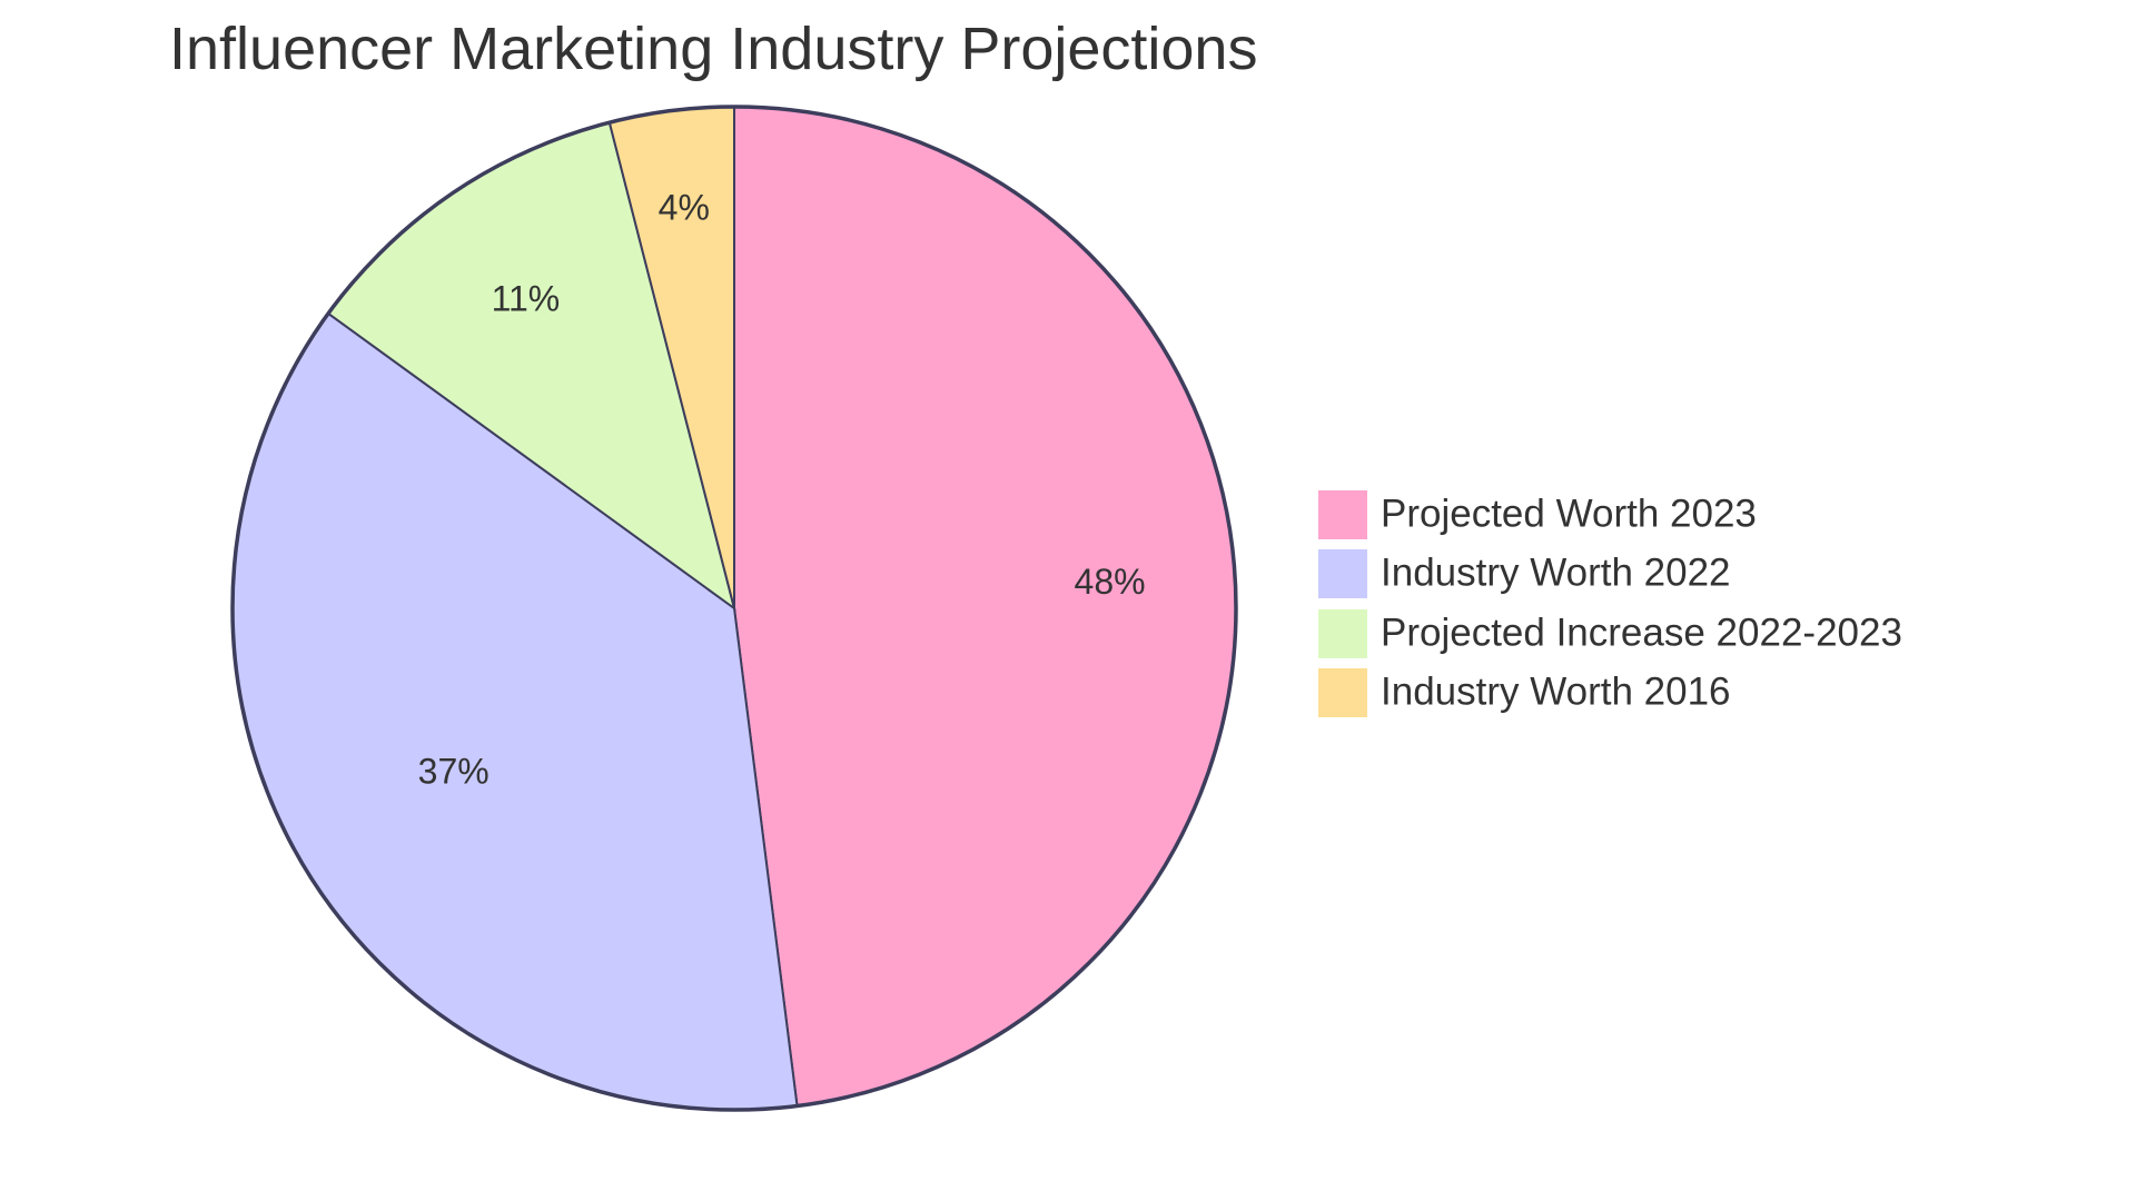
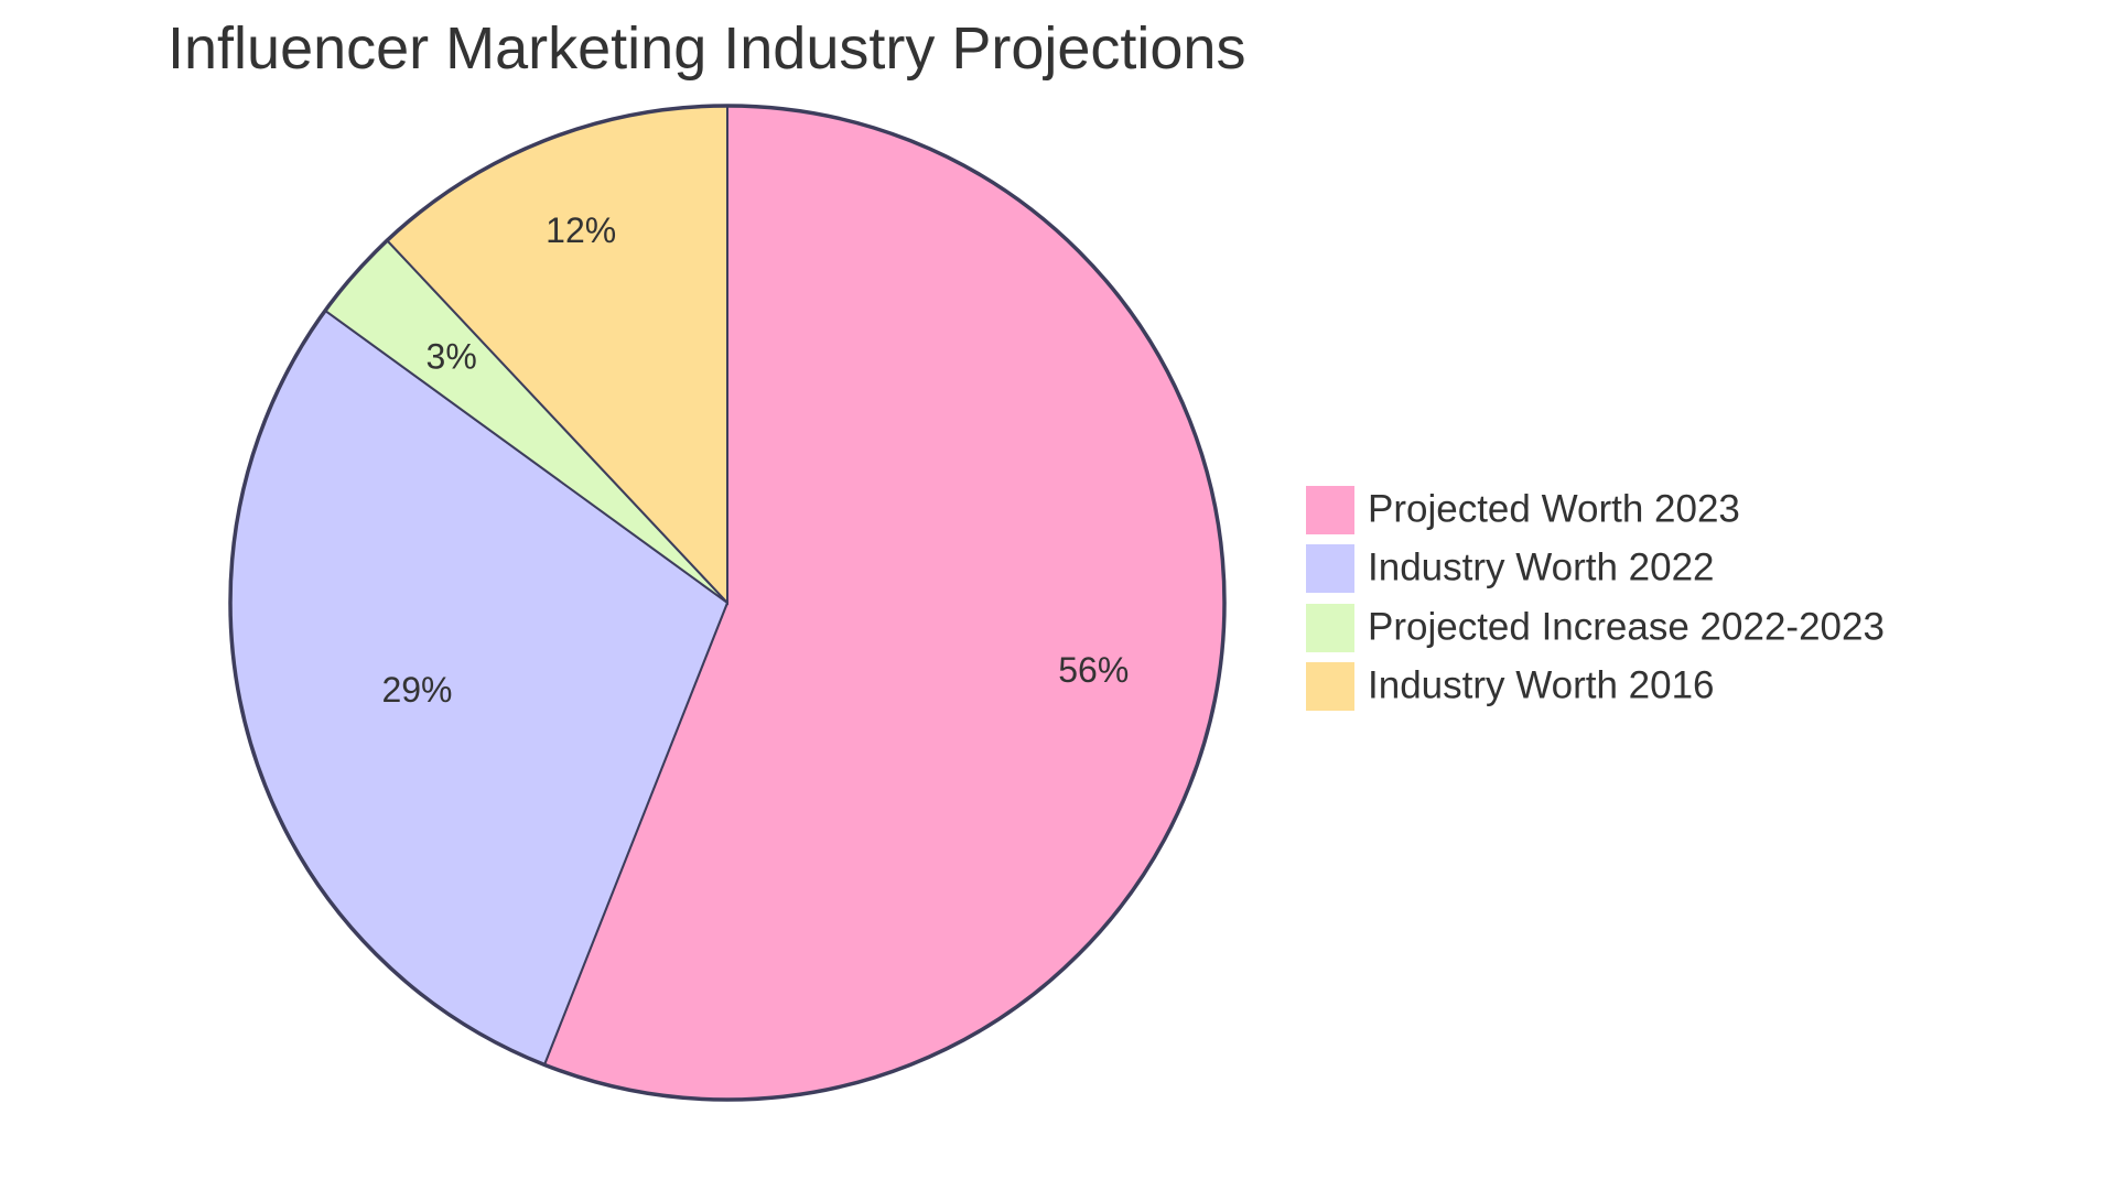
Projected Worth 2023: 48% -> 56%
Industry Worth 2022: 37% -> 29%
Projected Increase 2022-2023: 11% -> 3%
Industry Worth 2016: 4% -> 12%
